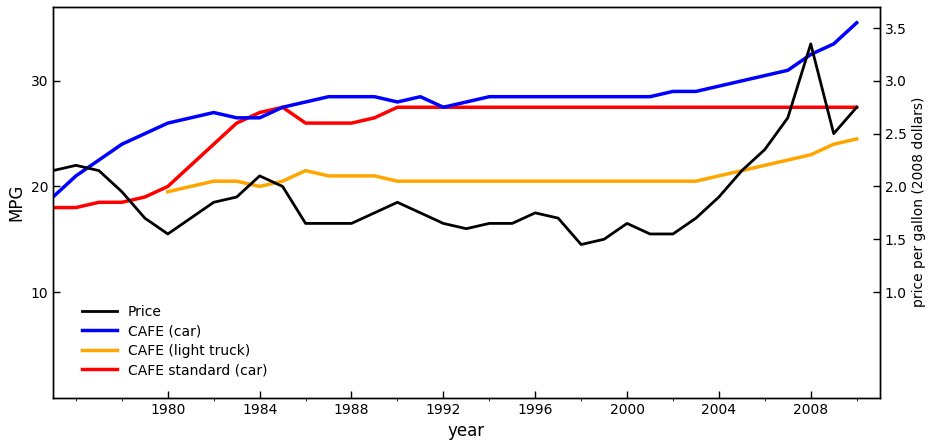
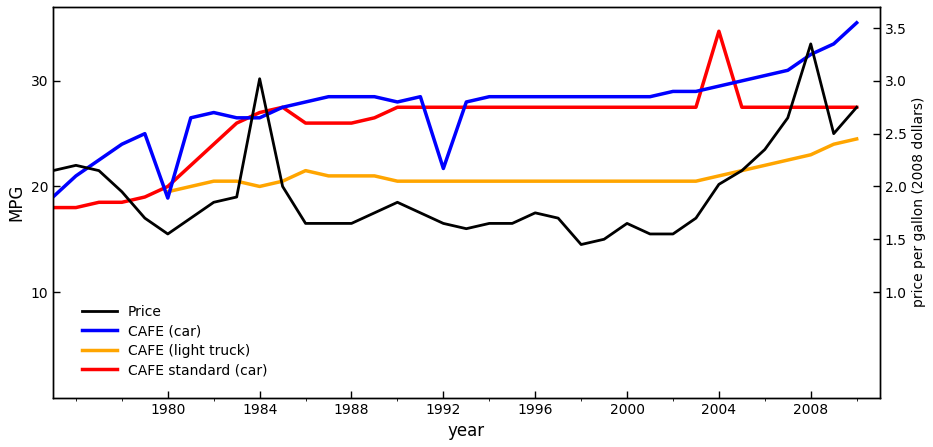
CAFE (car)/1980: 26.0 -> 18.9
Price/1984: 2.10 -> 3.02
CAFE (car)/1992: 27.5 -> 21.7
CAFE standard (car)/2004: 27.5 -> 34.7
Price/2004: 1.90 -> 2.02
